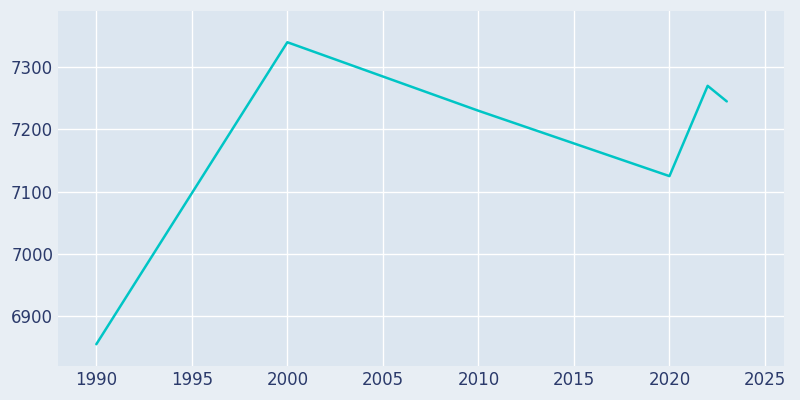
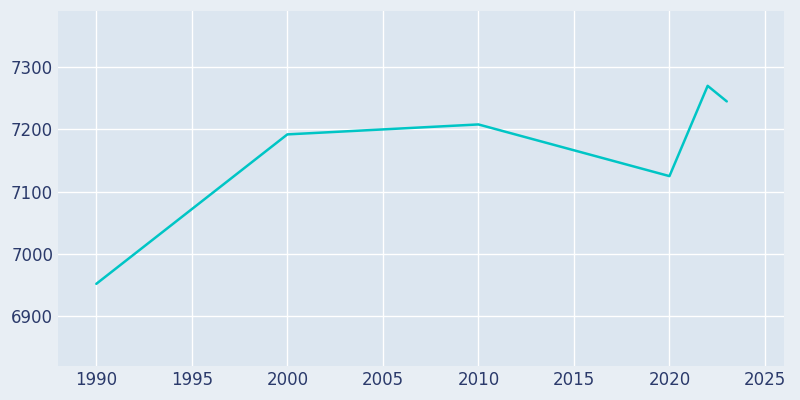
1990: 6855 -> 6952
2000: 7340 -> 7192
2010: 7230 -> 7208
